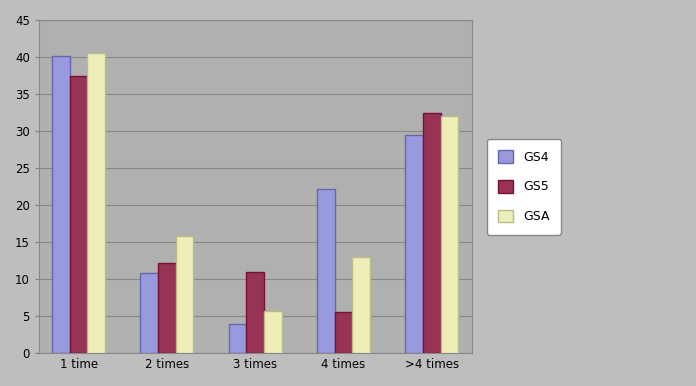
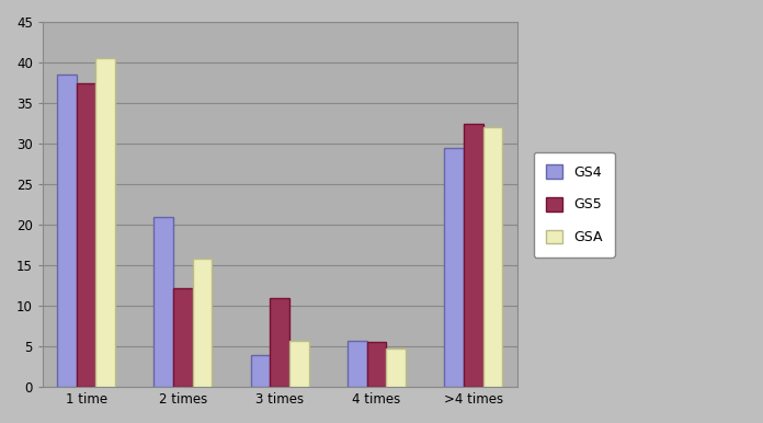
GS4/1 time: 40.2 -> 38.5
GS4/2 times: 10.8 -> 21.0
GS4/4 times: 22.2 -> 5.7
GSA/4 times: 13.0 -> 4.8
